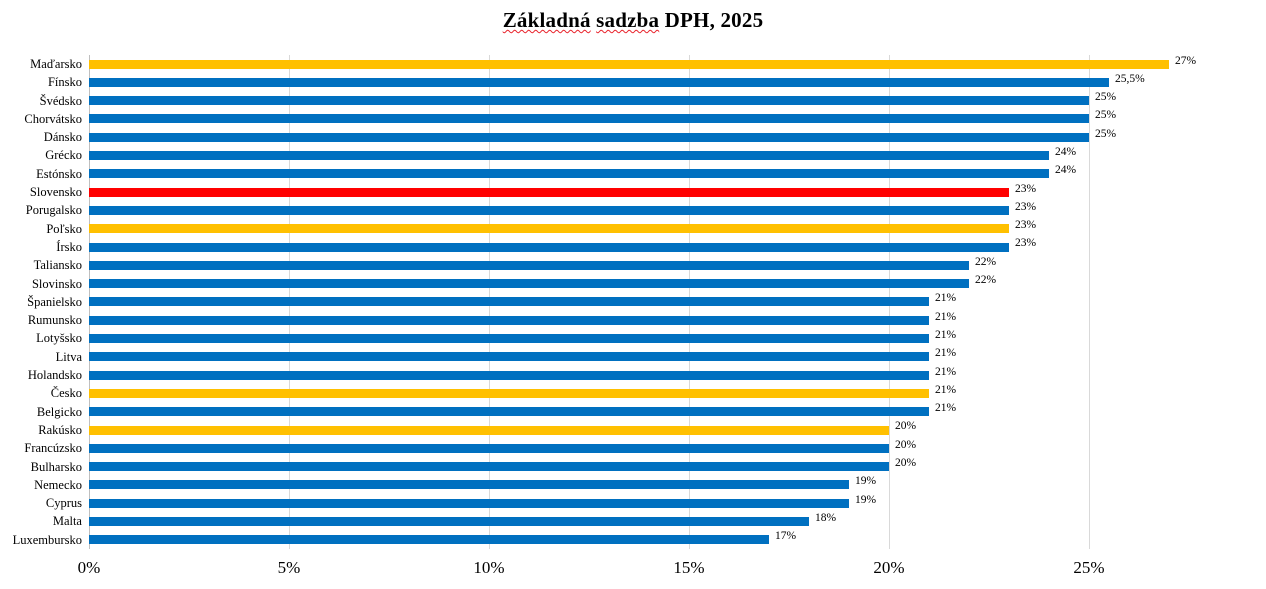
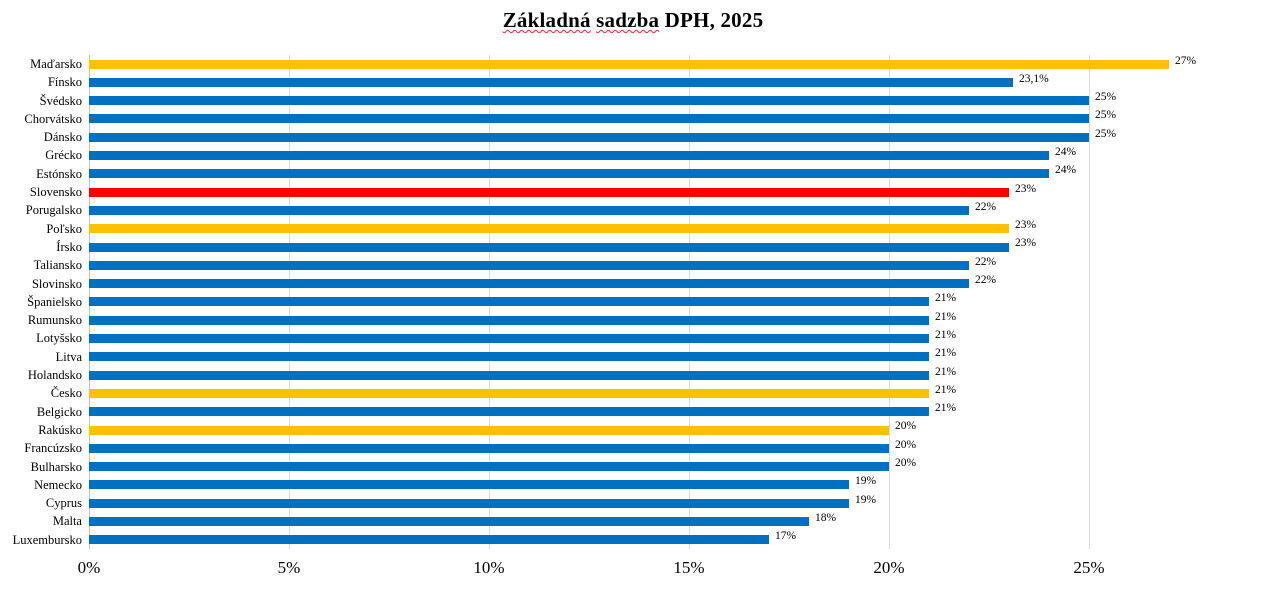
Fínsko: 25,5% -> 23,1%
Porugalsko: 23% -> 22%
